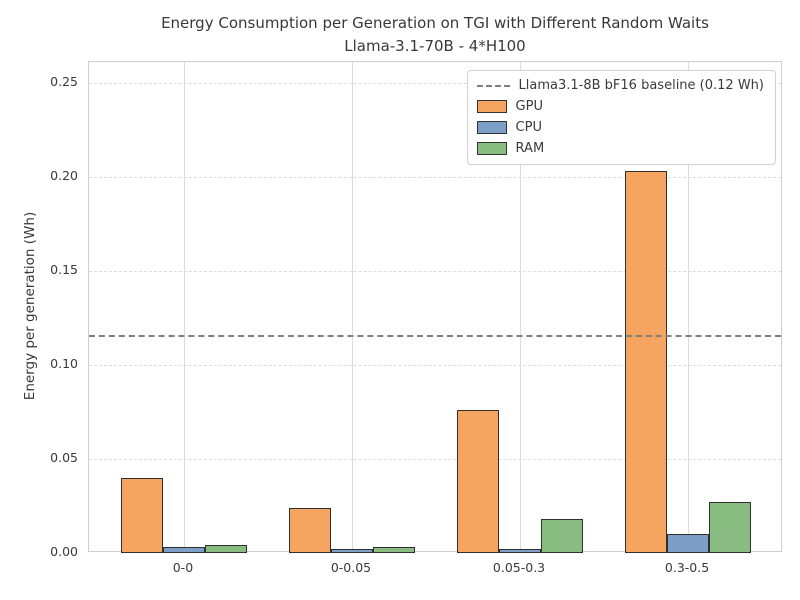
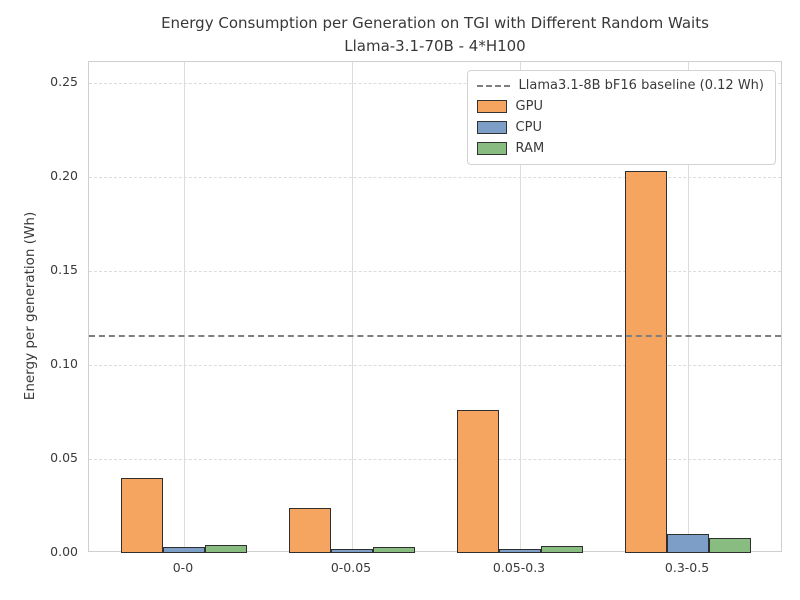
RAM/0.05-0.3: 0.018 -> 0.004
RAM/0.3-0.5: 0.027 -> 0.008
